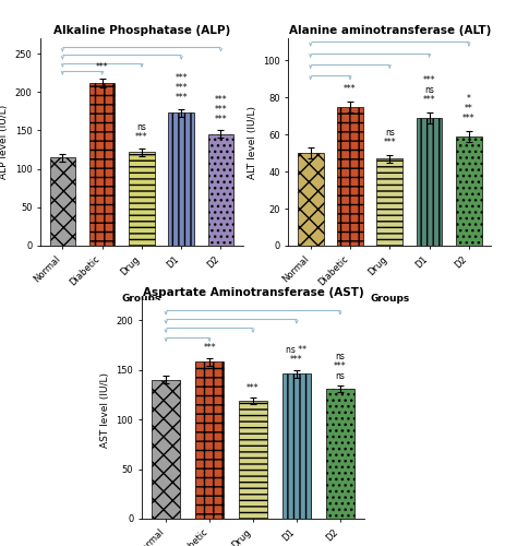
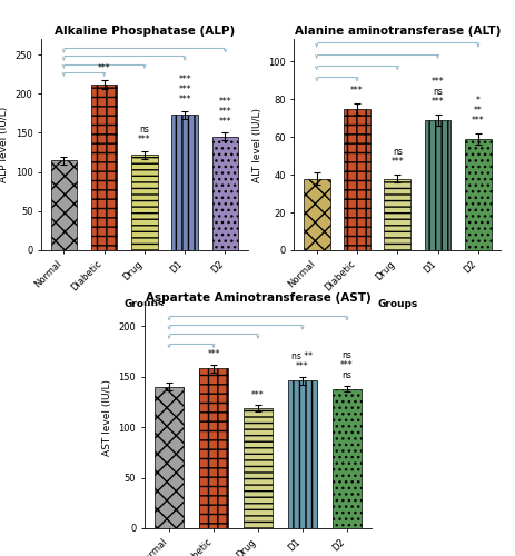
Alanine aminotransferase (ALT)/Normal: 50 -> 38
Alanine aminotransferase (ALT)/Drug: 47 -> 38
Aspartate Aminotransferase (AST)/D2: 131 -> 138
